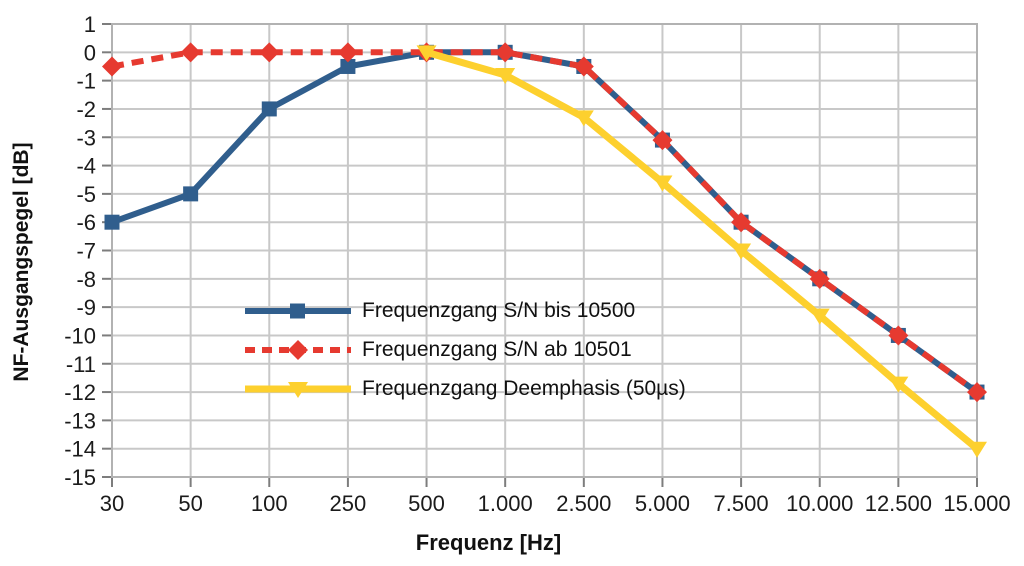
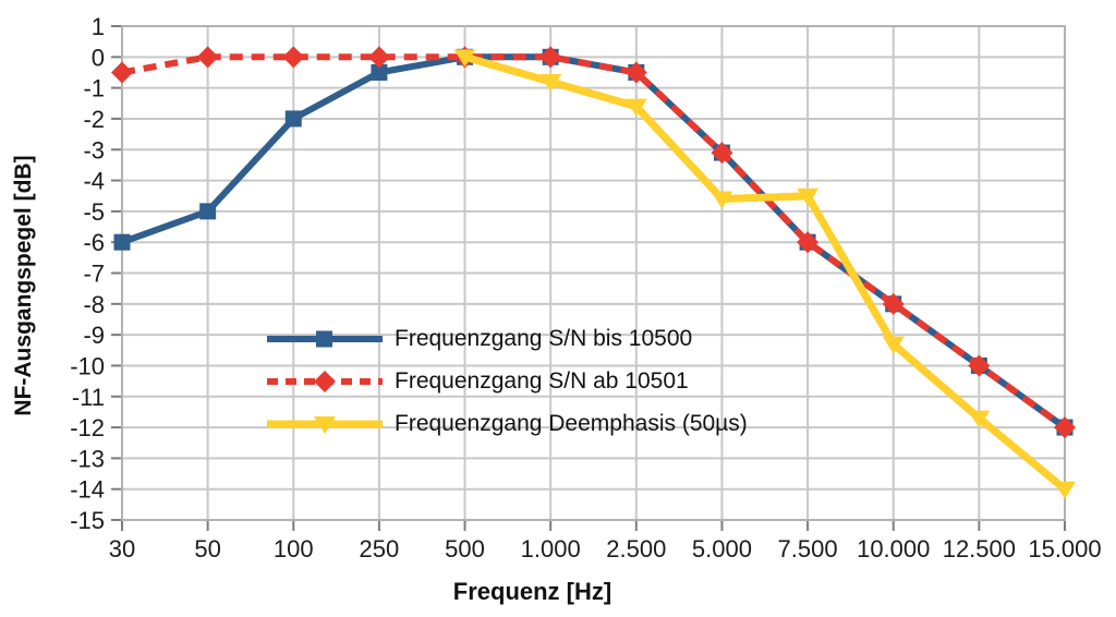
Frequenzgang Deemphasis (50µs)/2.500: -2.3 -> -1.6
Frequenzgang Deemphasis (50µs)/7.500: -7.0 -> -4.5
